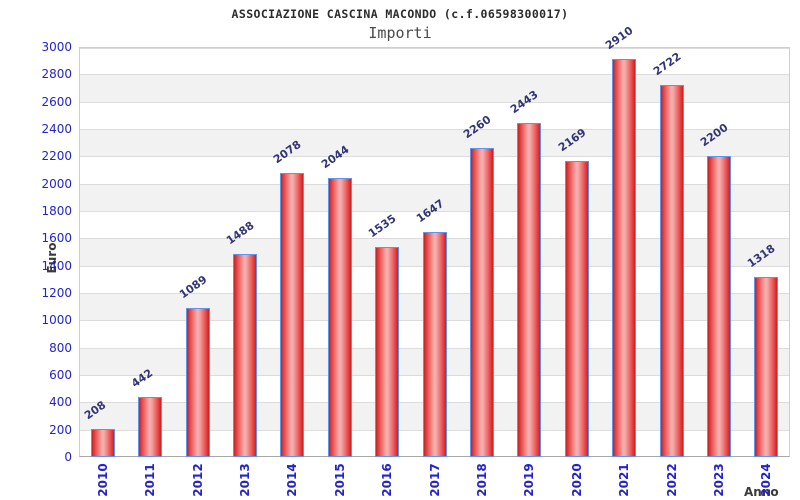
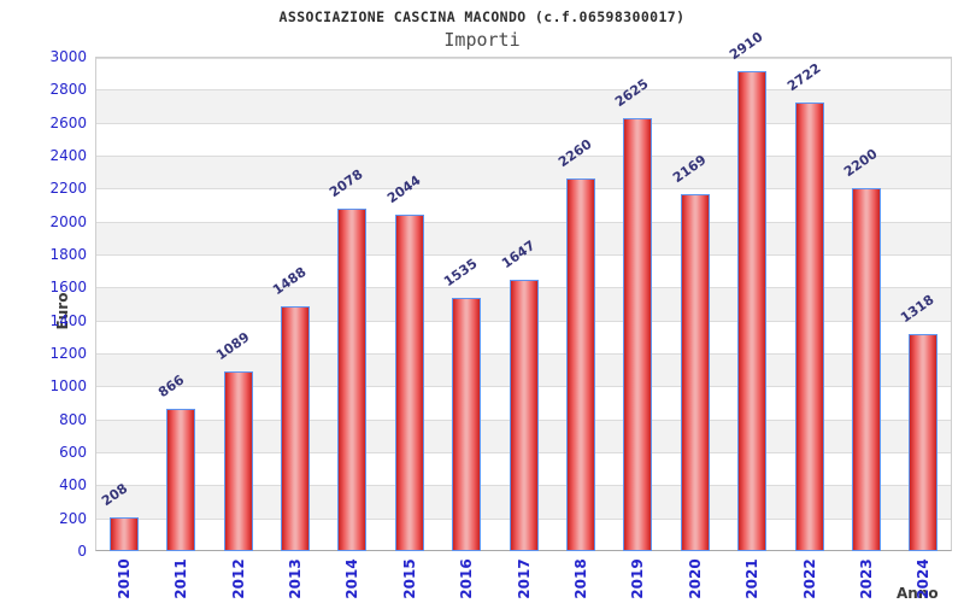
2011: 442 -> 866
2019: 2443 -> 2625
